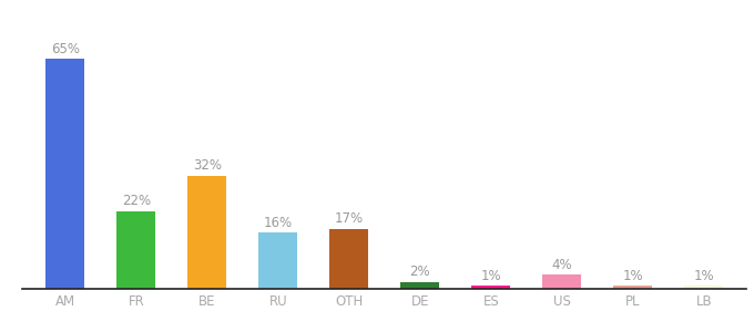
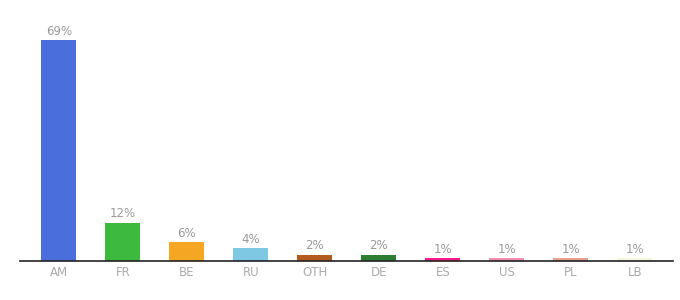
AM: 65% -> 69%
FR: 22% -> 12%
BE: 32% -> 6%
RU: 16% -> 4%
OTH: 17% -> 2%
US: 4% -> 1%
